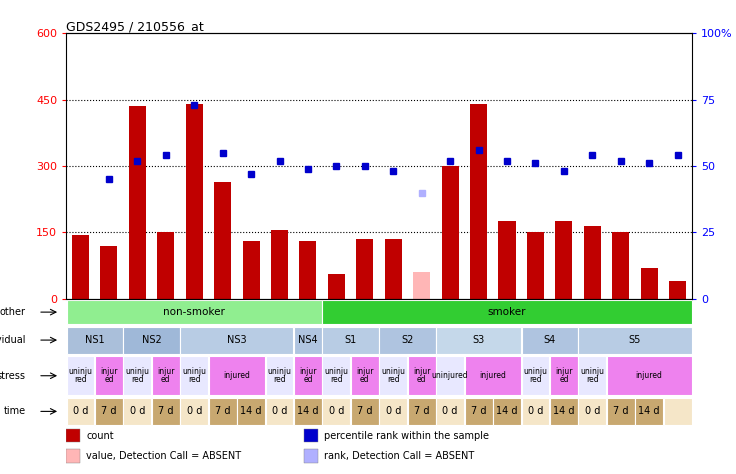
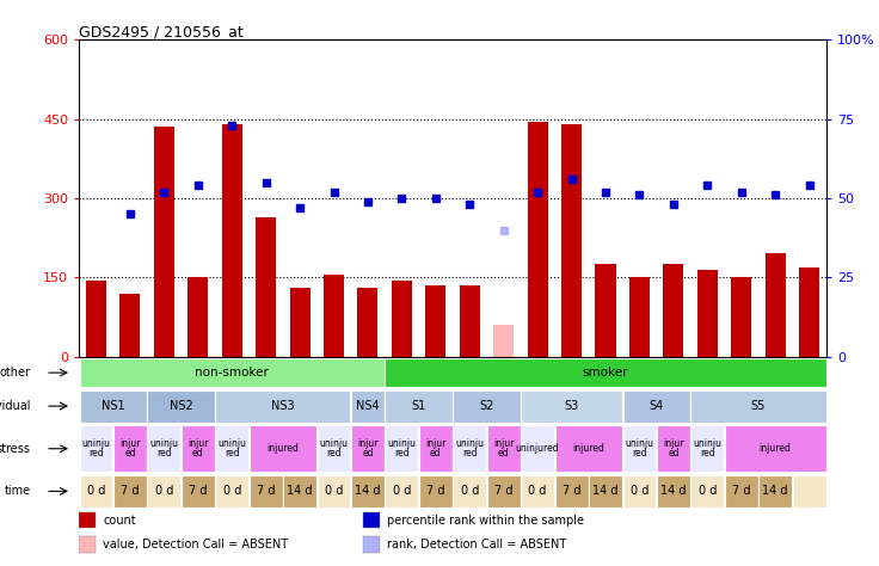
GSM122527: 55 -> 145
GSM122533: 300 -> 445
GSM122547: 70 -> 195
GSM122548: 40 -> 170
